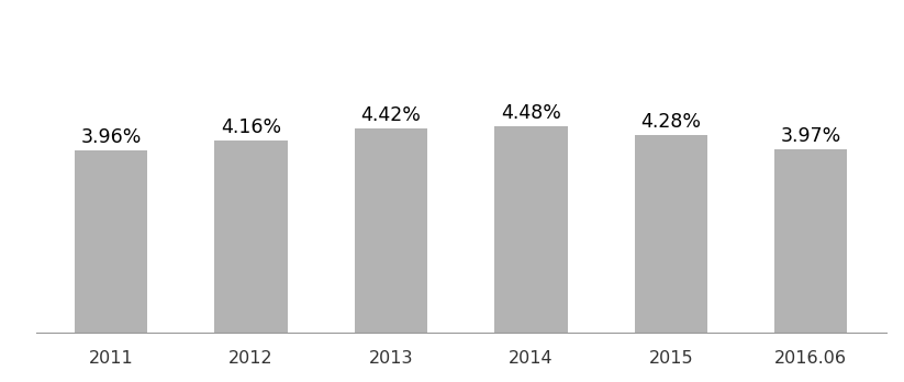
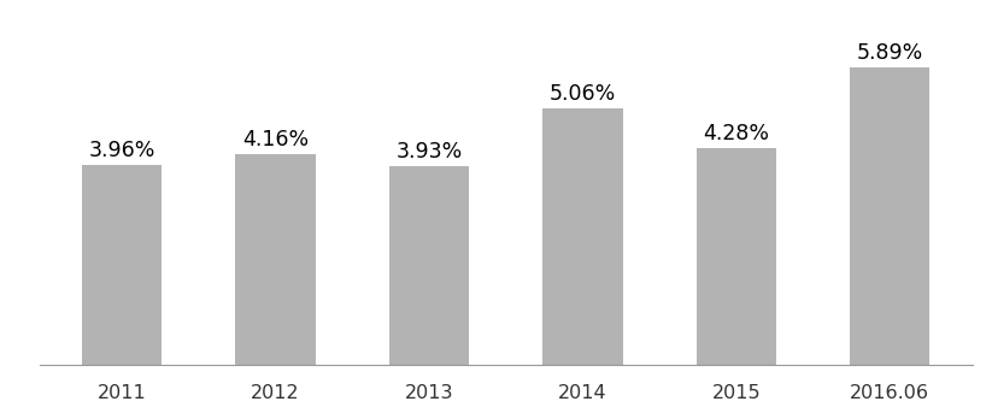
2013: 4.42% -> 3.93%
2014: 4.48% -> 5.06%
2016.06: 3.97% -> 5.89%
